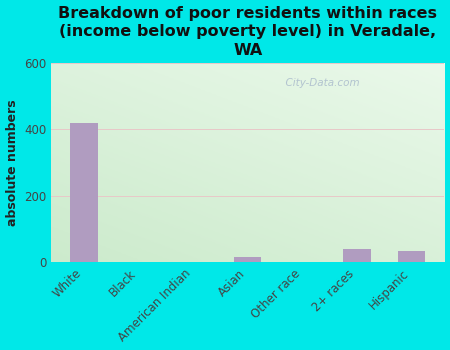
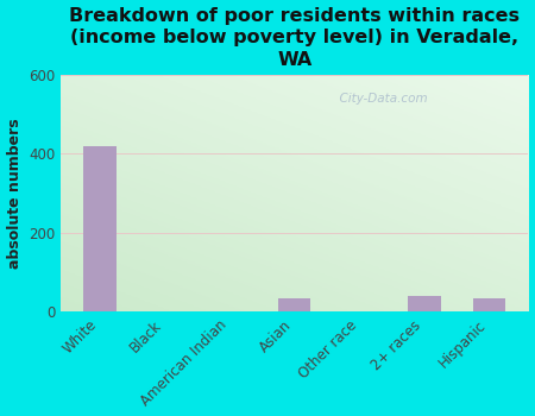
Asian: 15 -> 35
